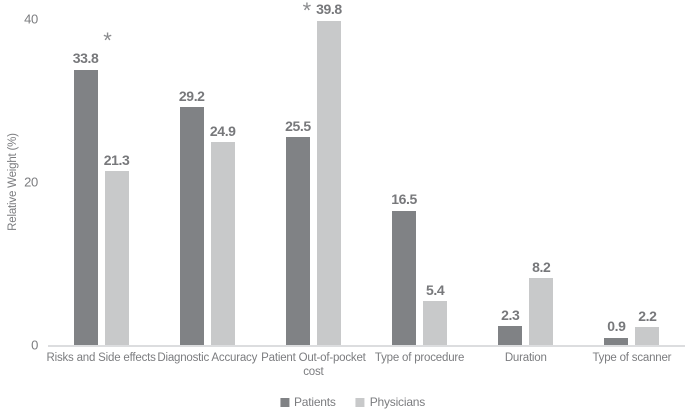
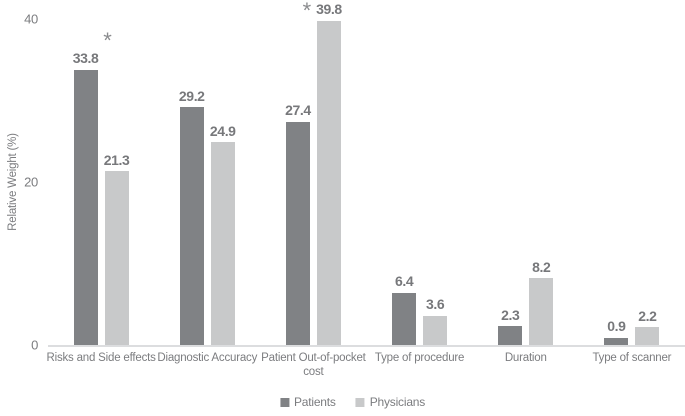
Patients/Patient Out-of-pocket cost: 25.5 -> 27.4
Patients/Type of procedure: 16.5 -> 6.4
Physicians/Type of procedure: 5.4 -> 3.6
